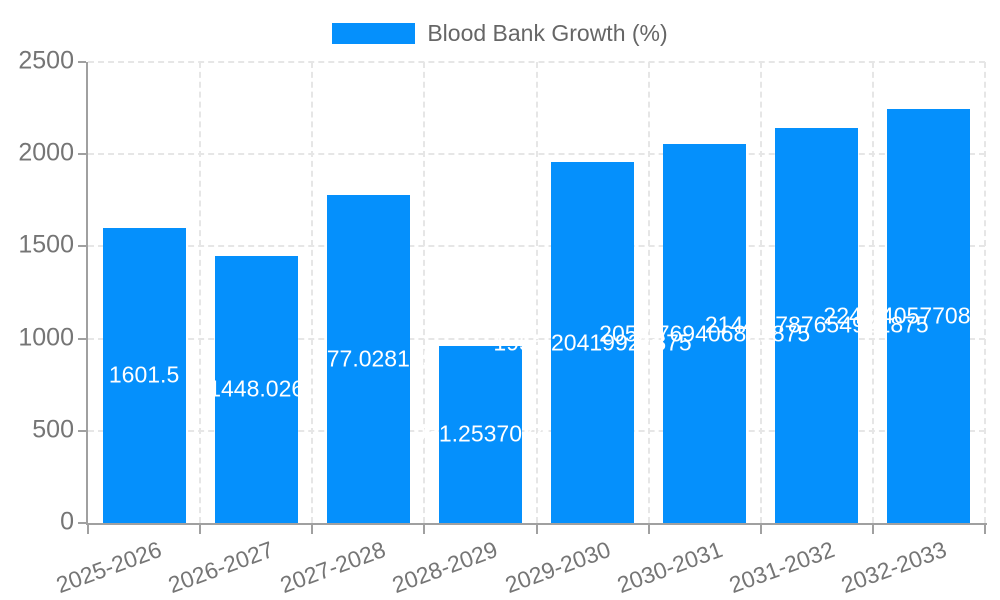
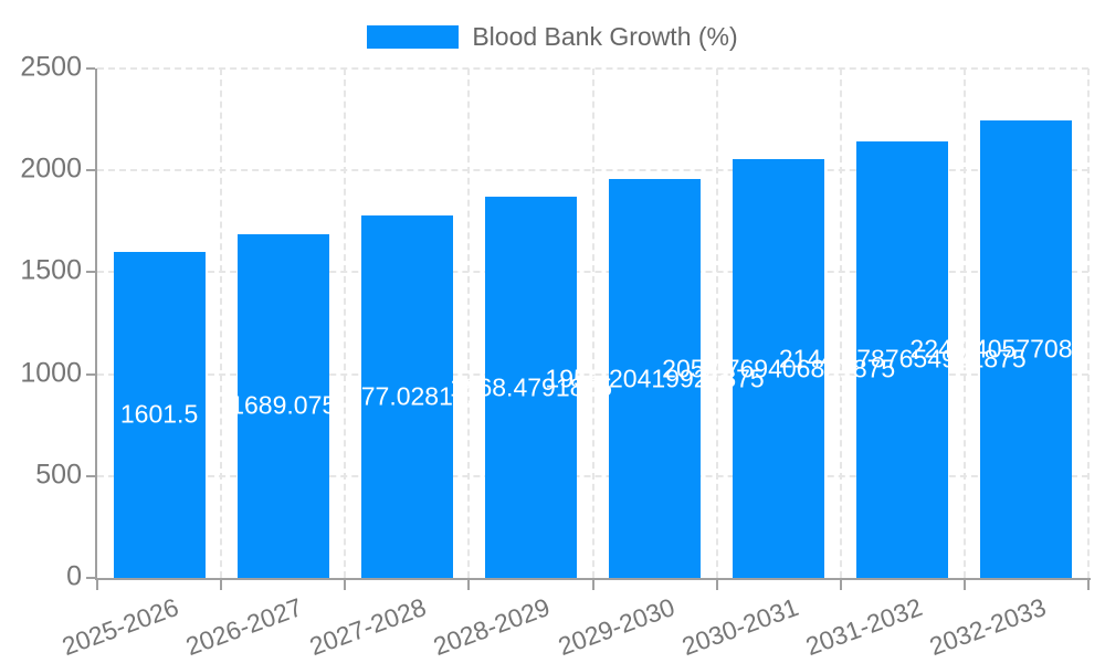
2026-2027: 1448.026 -> 1689.075
2028-2029: 961.2537074 -> 1868.4791875
